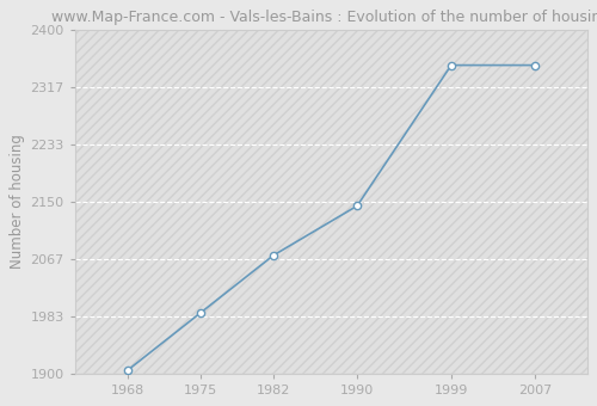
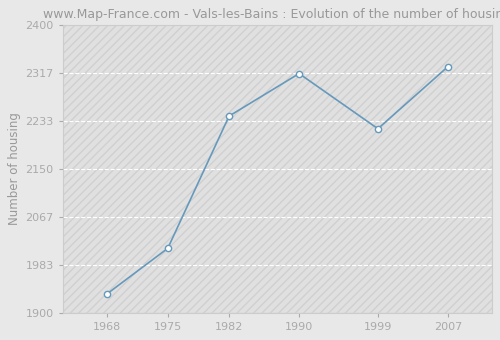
1968: 1904 -> 1932
1975: 1988 -> 2012
1982: 2072 -> 2242
1990: 2144 -> 2316
1999: 2349 -> 2220
2007: 2349 -> 2328
